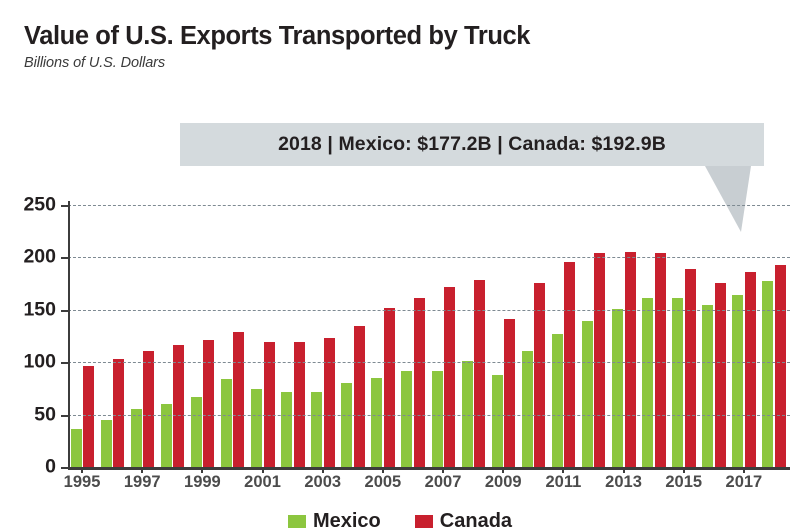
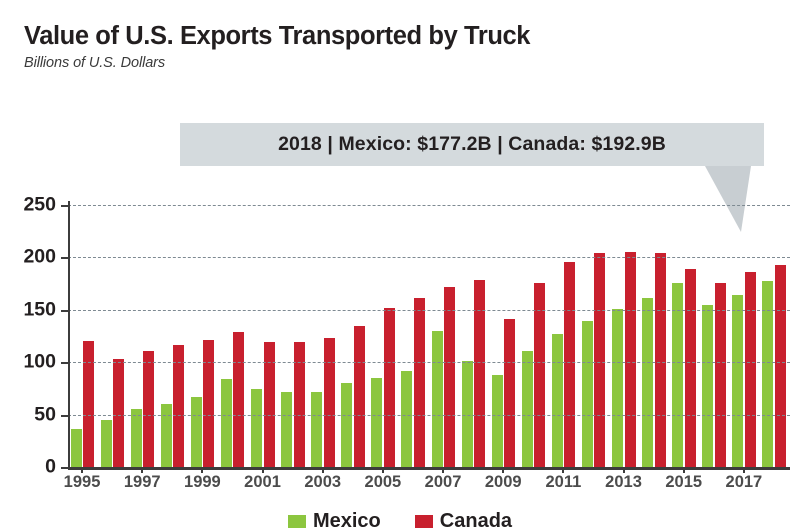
Canada/1995: 96 -> 120
Mexico/2007: 92 -> 130
Mexico/2015: 161 -> 176
